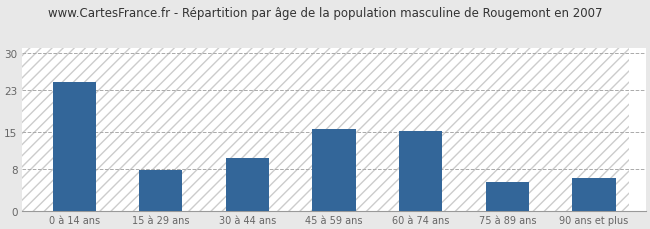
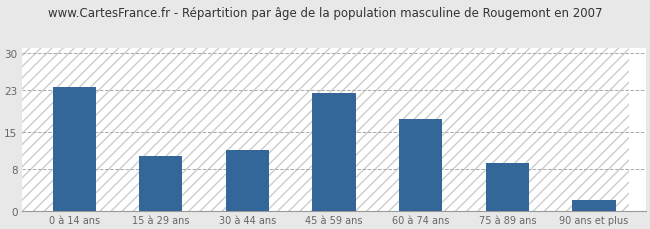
0 à 14 ans: 24.6 -> 23.5
15 à 29 ans: 7.8 -> 10.5
30 à 44 ans: 10.0 -> 11.5
45 à 59 ans: 15.6 -> 22.5
60 à 74 ans: 15.2 -> 17.5
75 à 89 ans: 5.4 -> 9.0
90 ans et plus: 6.2 -> 2.0
